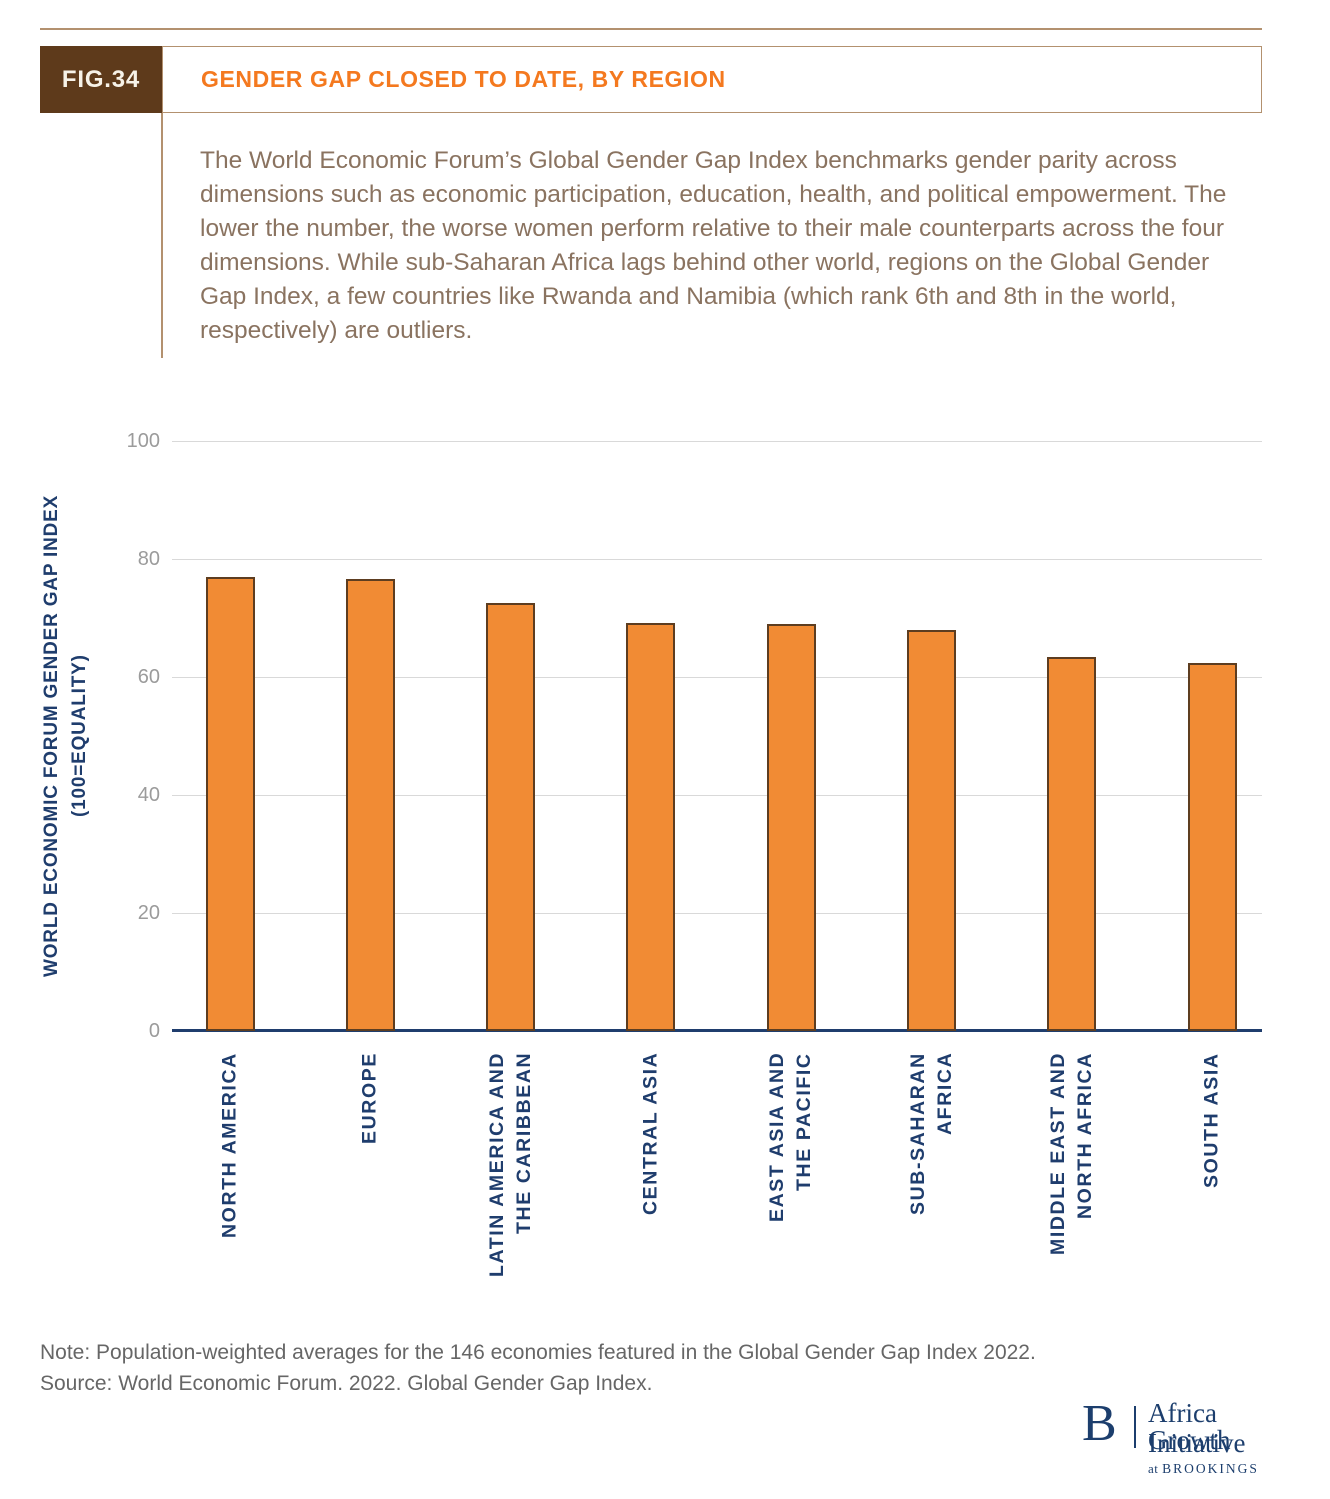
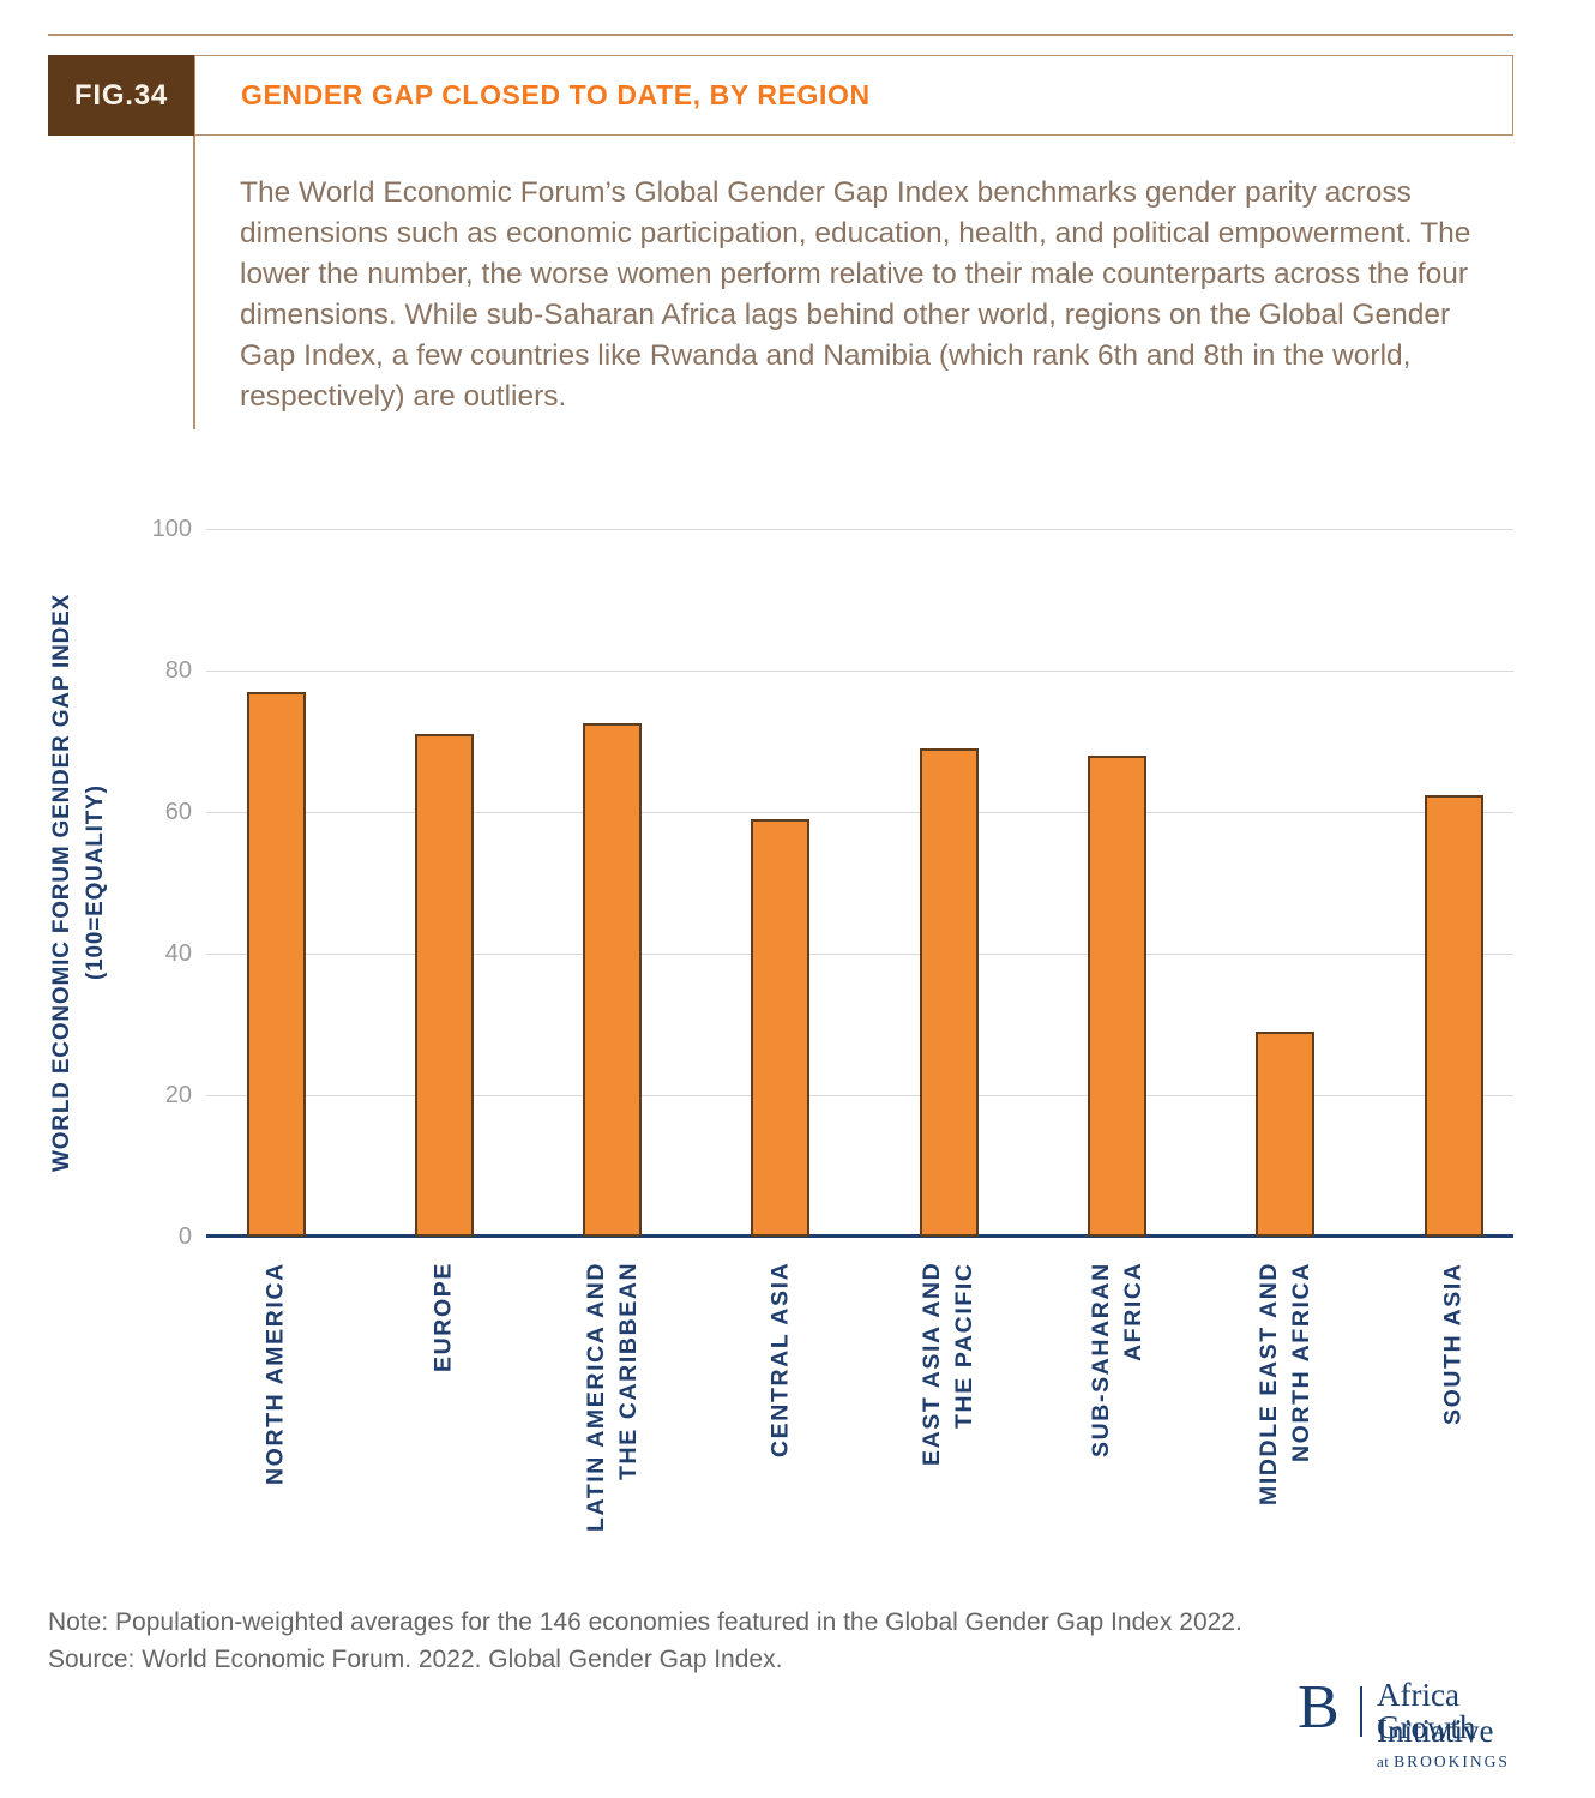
EUROPE: 77 -> 71
CENTRAL ASIA: 69 -> 59
MIDDLE EAST AND NORTH AFRICA: 63 -> 29
